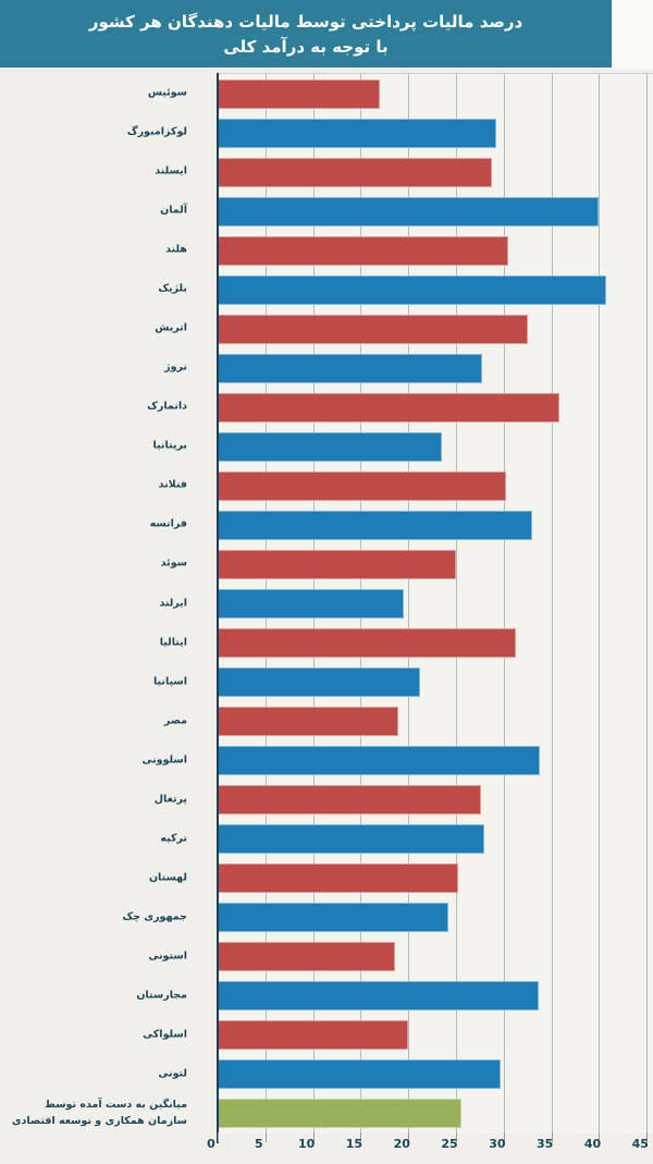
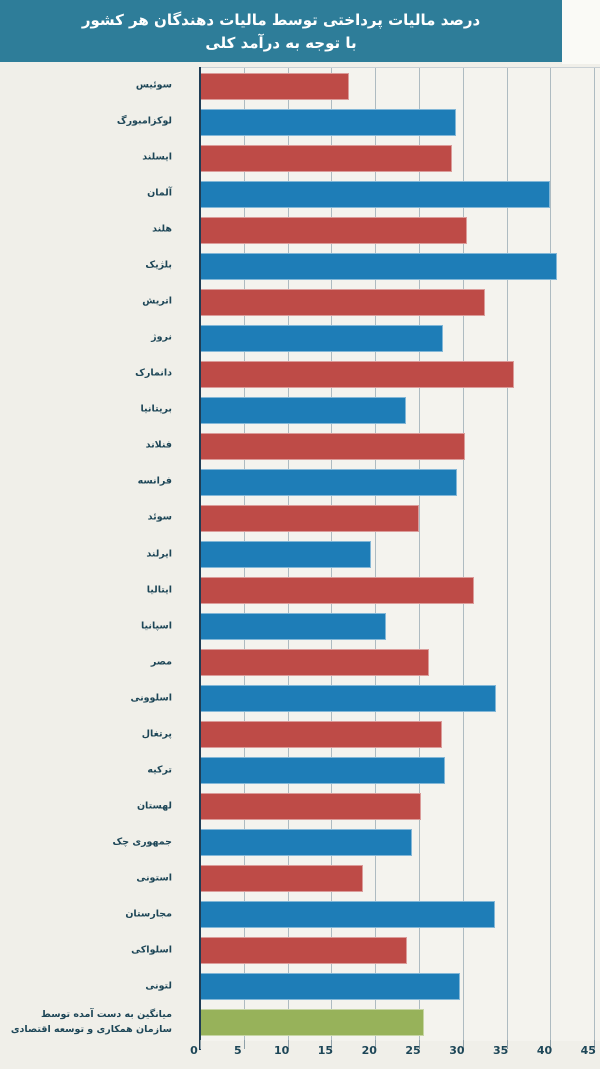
فرانسه: 33 -> 29
مصر: 19 -> 26
اسلواکی: 20 -> 24
